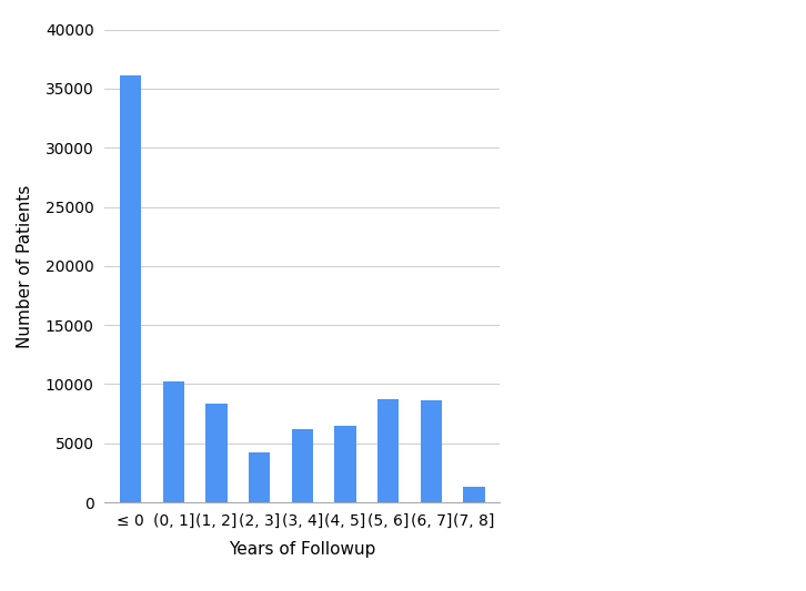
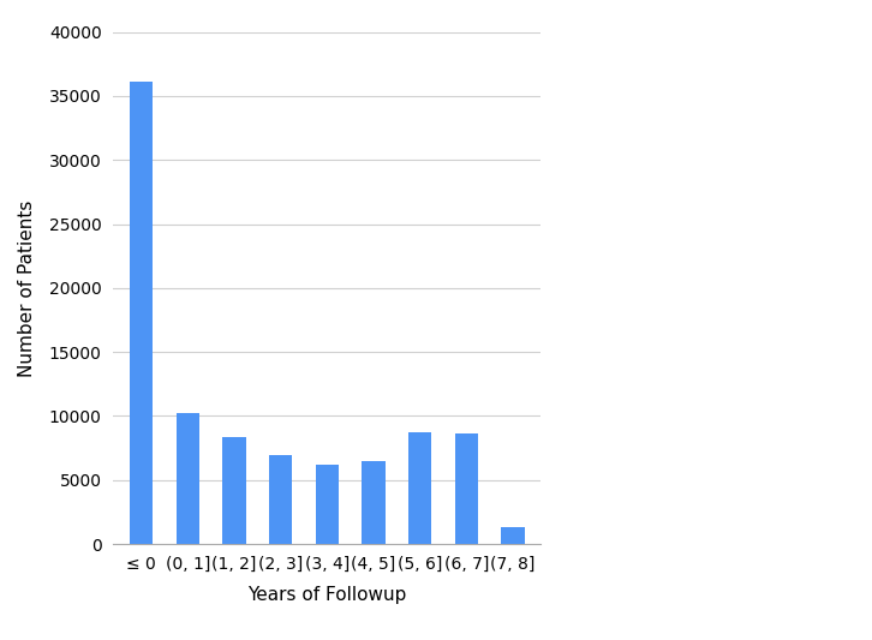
(2, 3]: 4200 -> 6900
